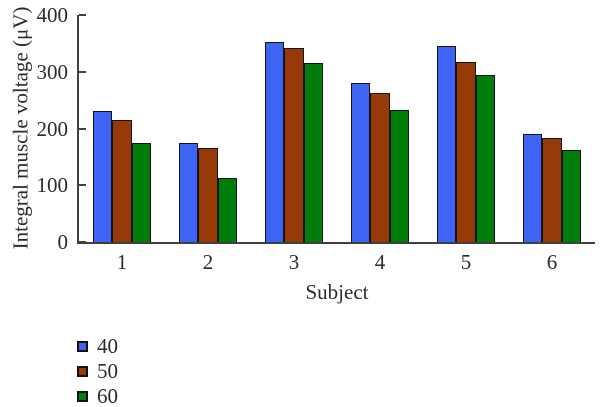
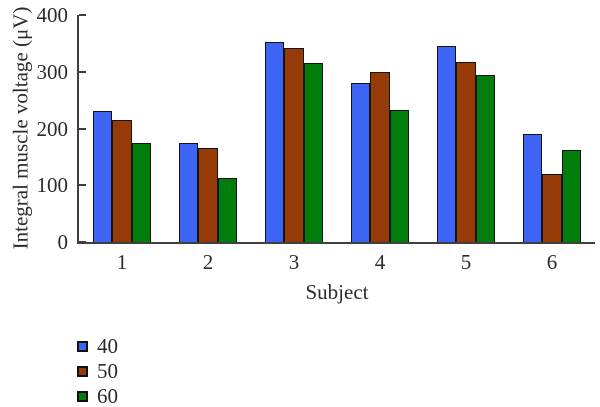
50/4: 260 -> 300
50/6: 180 -> 120
